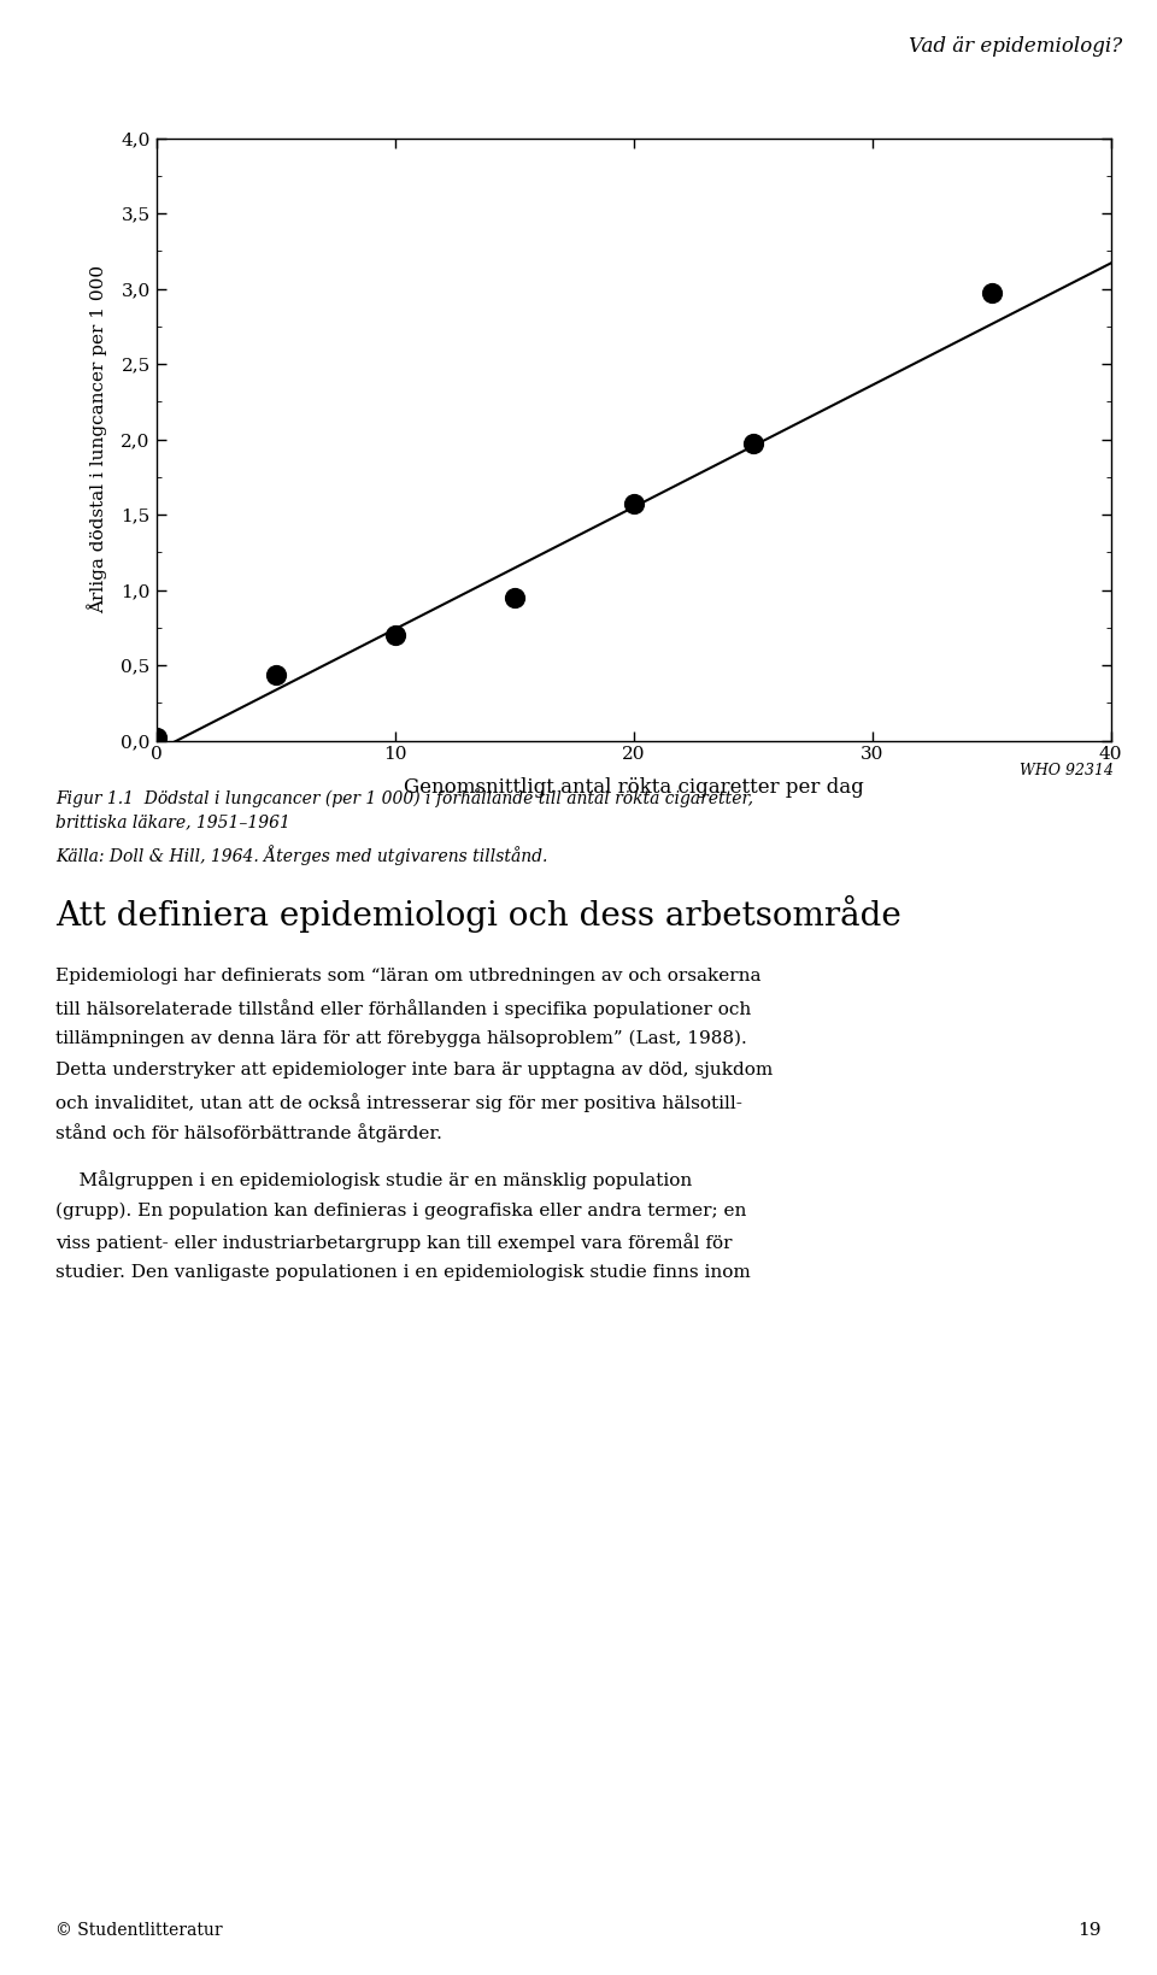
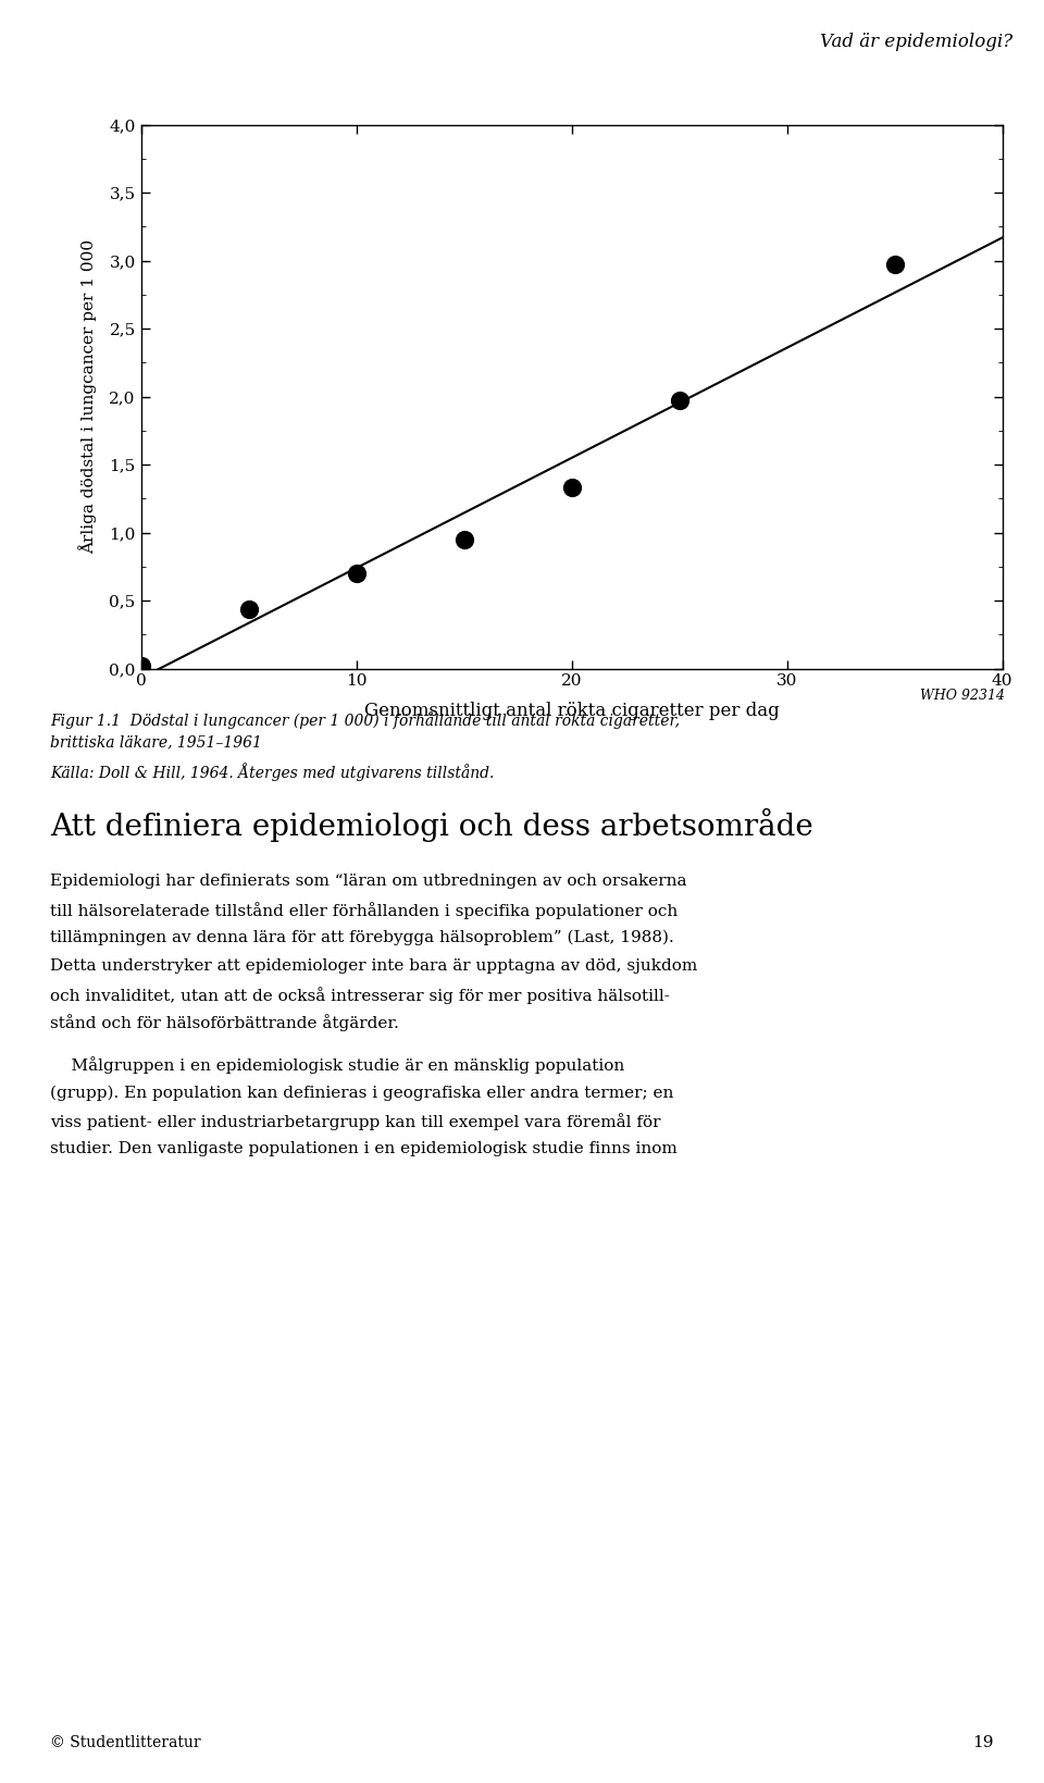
20: 1,57 -> 1,33
